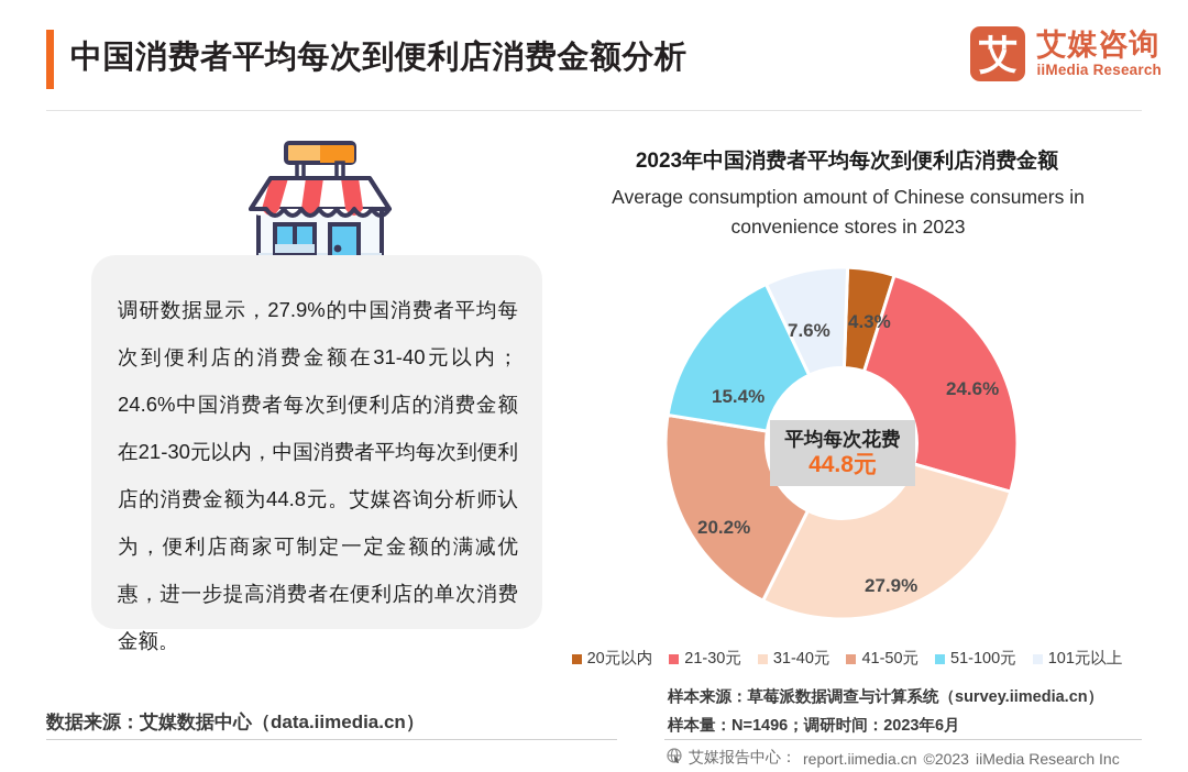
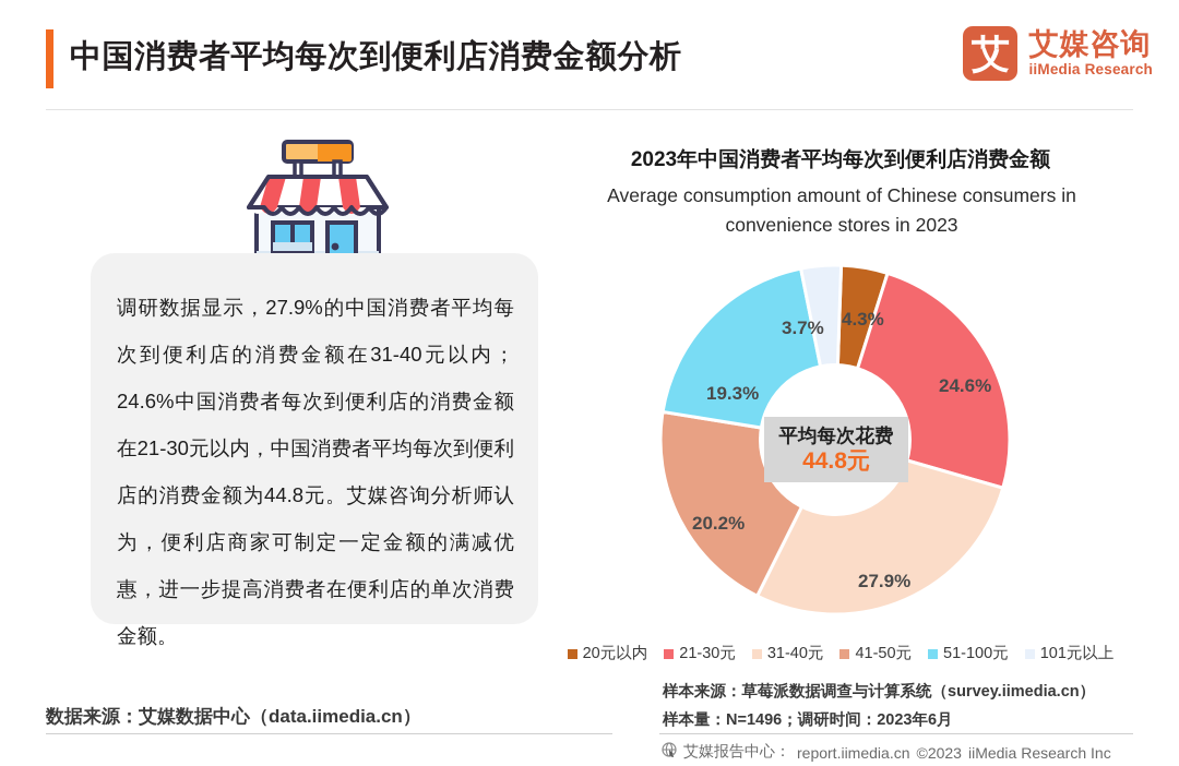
51-100元: 15.4% -> 19.3%
101元以上: 7.6% -> 3.7%
